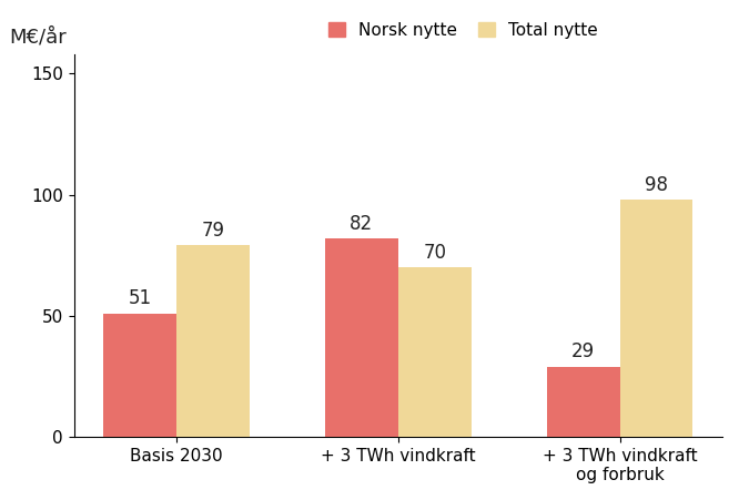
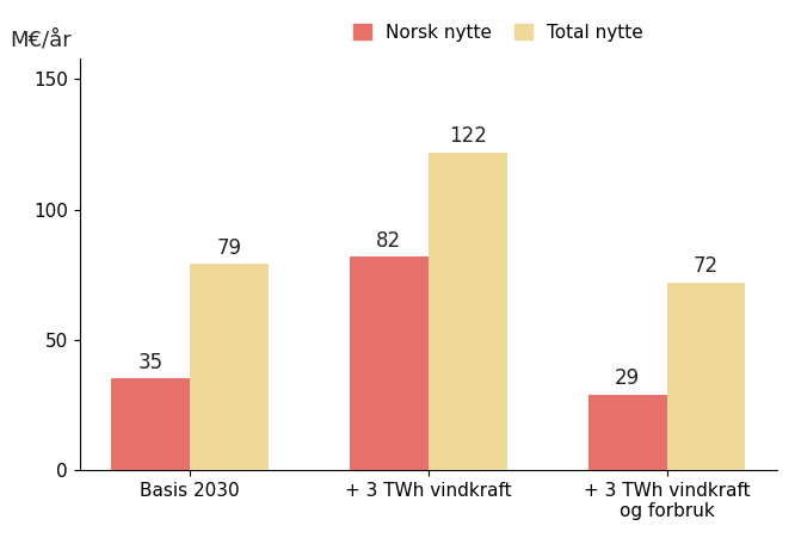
Norsk nytte/Basis 2030: 51 -> 35
Total nytte/+ 3 TWh vindkraft: 70 -> 122
Total nytte/+ 3 TWh vindkraft og forbruk: 98 -> 72
